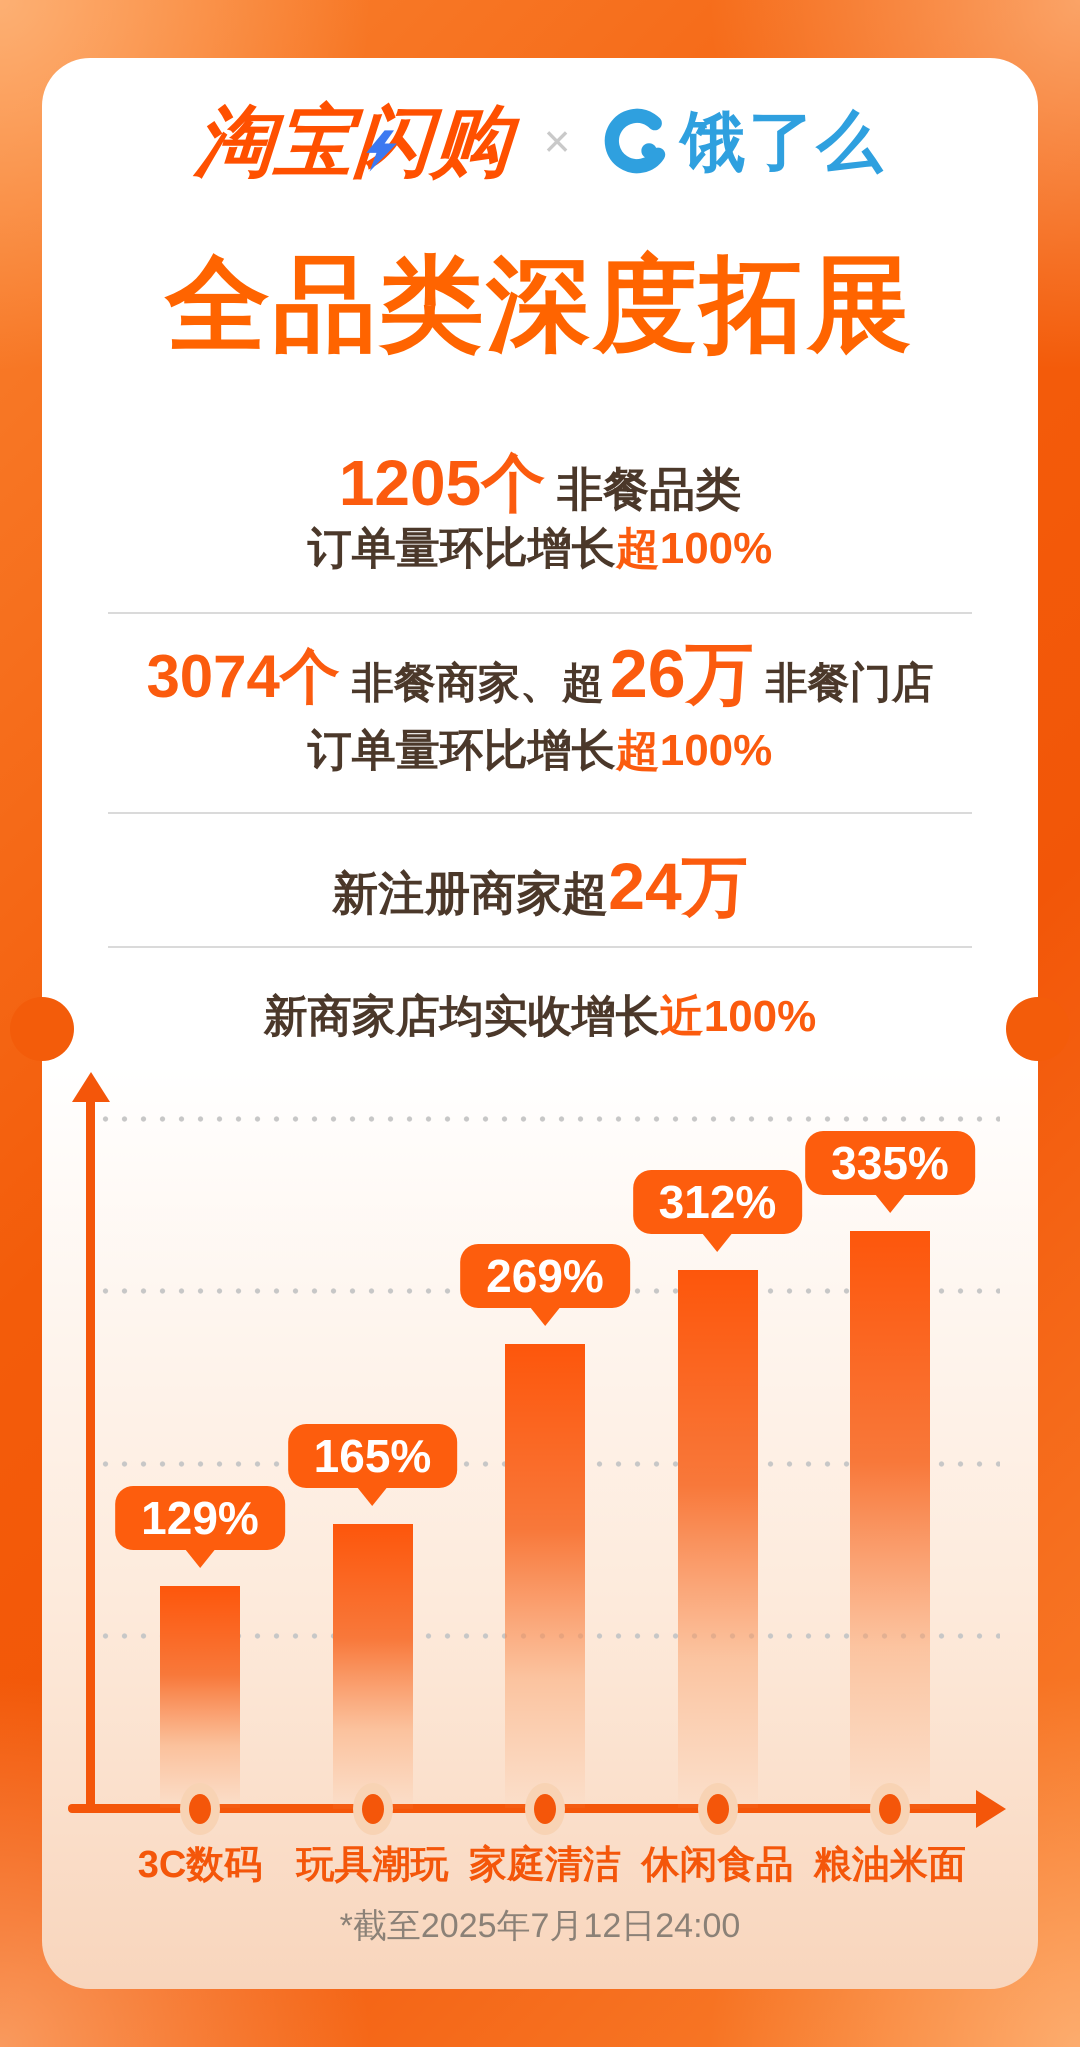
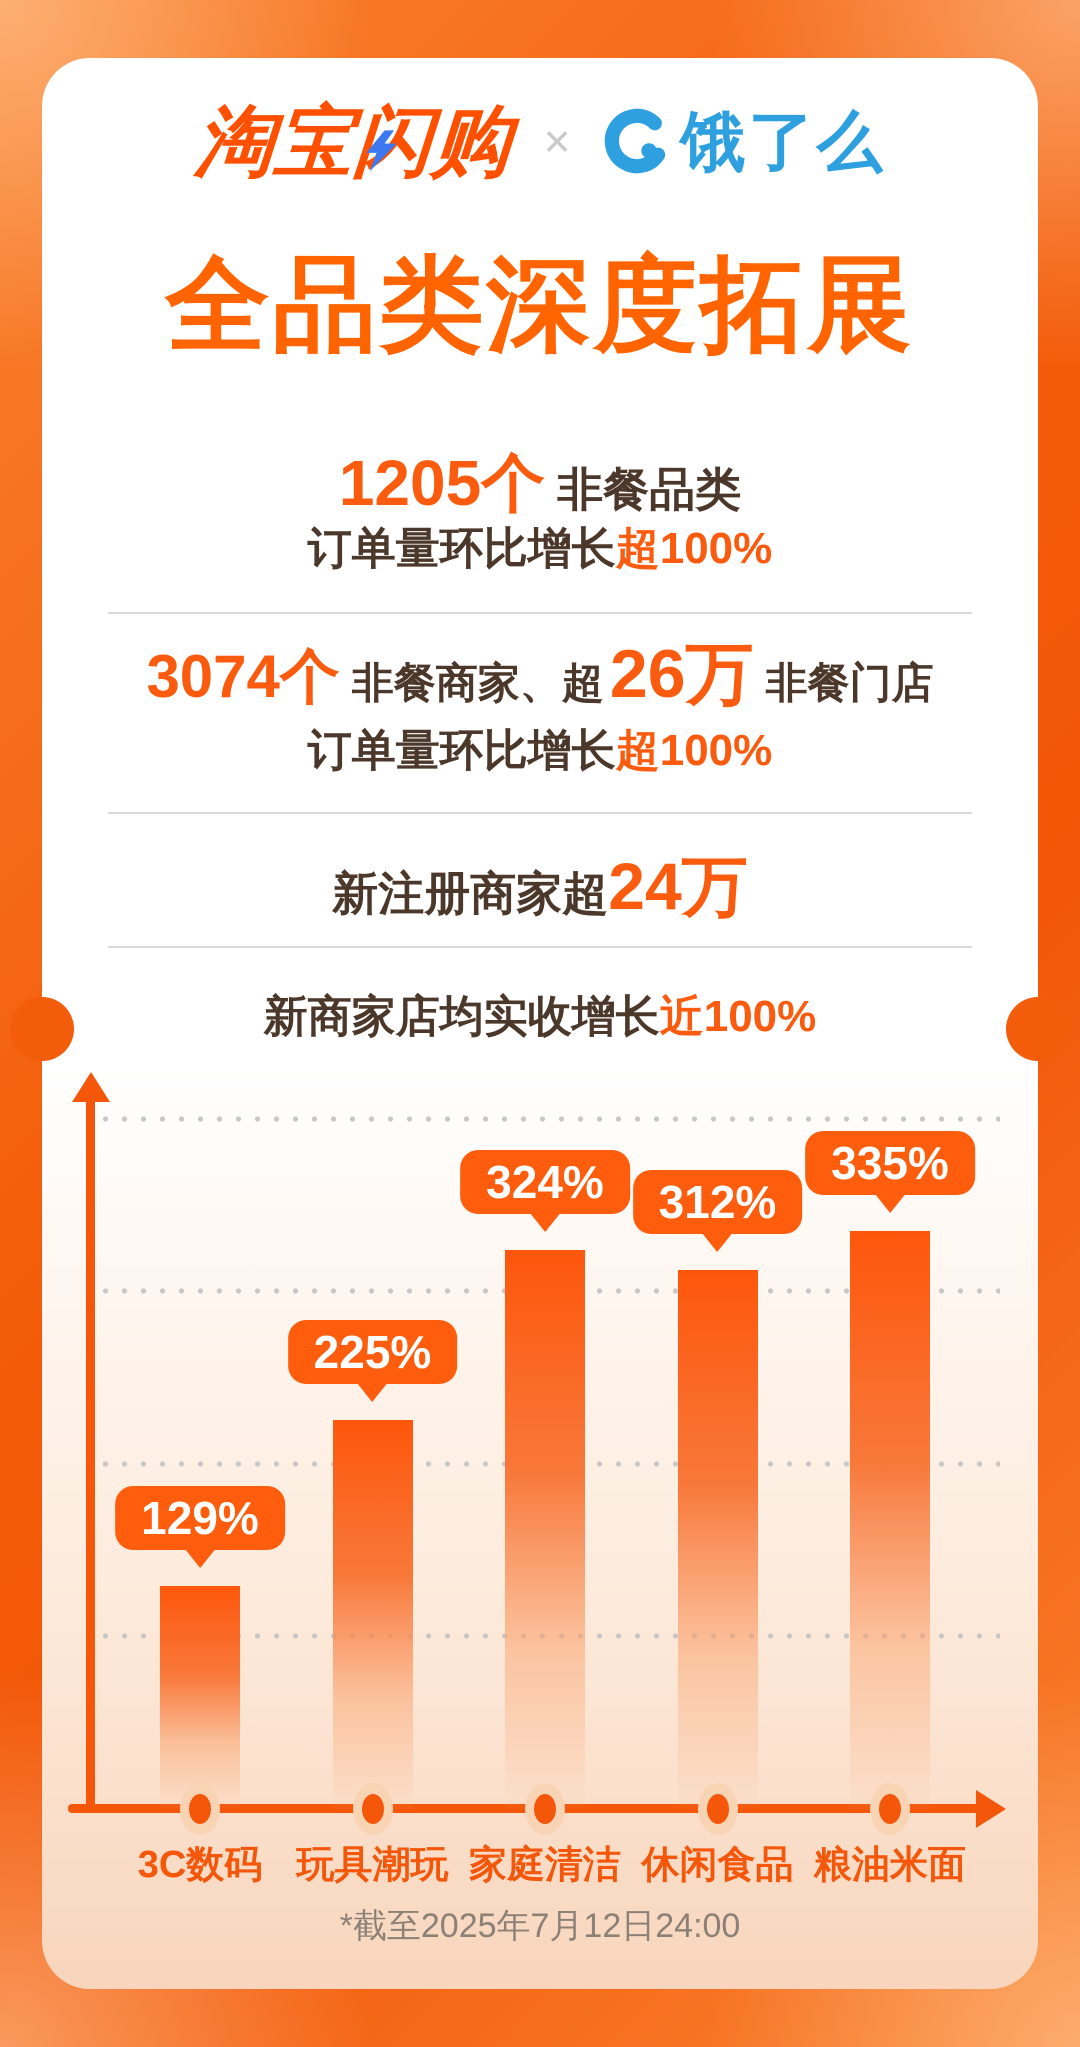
玩具潮玩: 165% -> 225%
家庭清洁: 269% -> 324%
